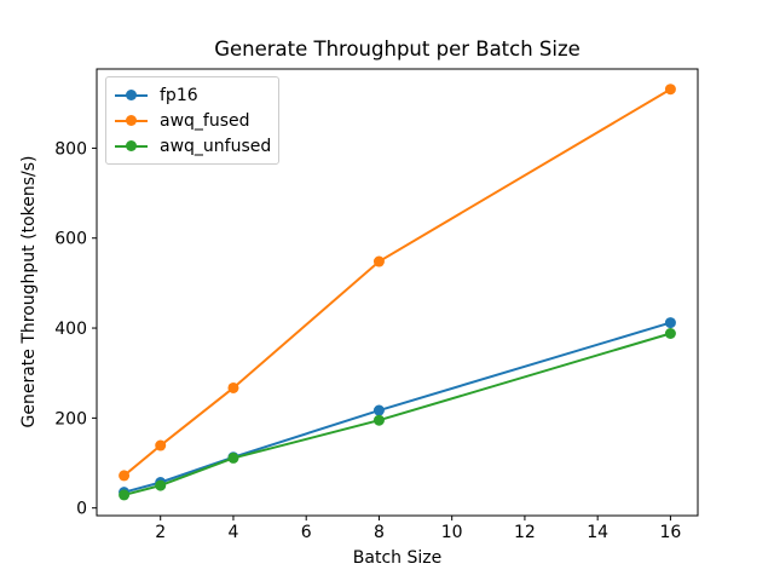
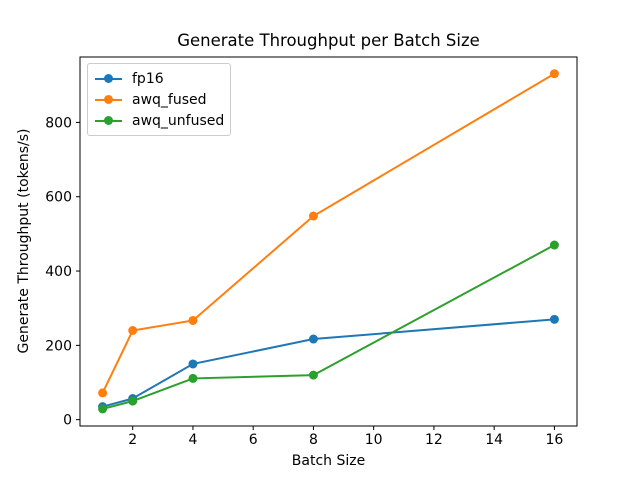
awq_fused/2: 140 -> 240
fp16/4: 110 -> 150
awq_unfused/8: 200 -> 120
fp16/16: 410 -> 270
awq_unfused/16: 390 -> 470
